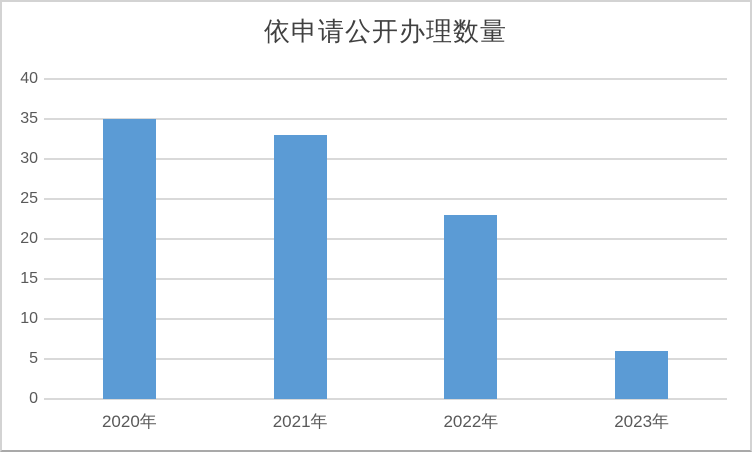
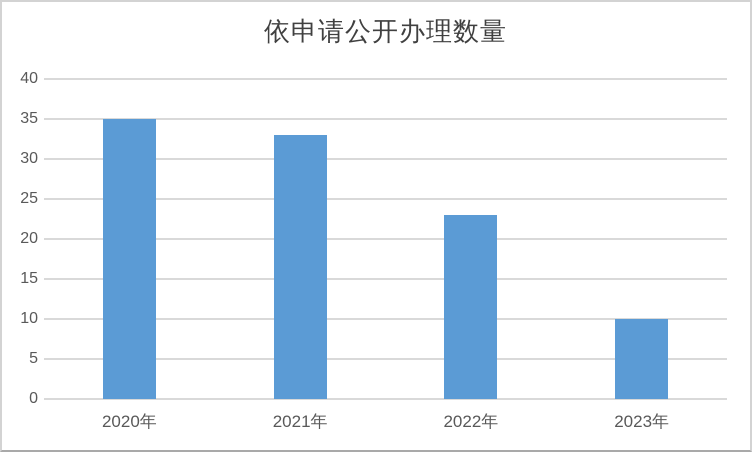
2023年: 6 -> 10
